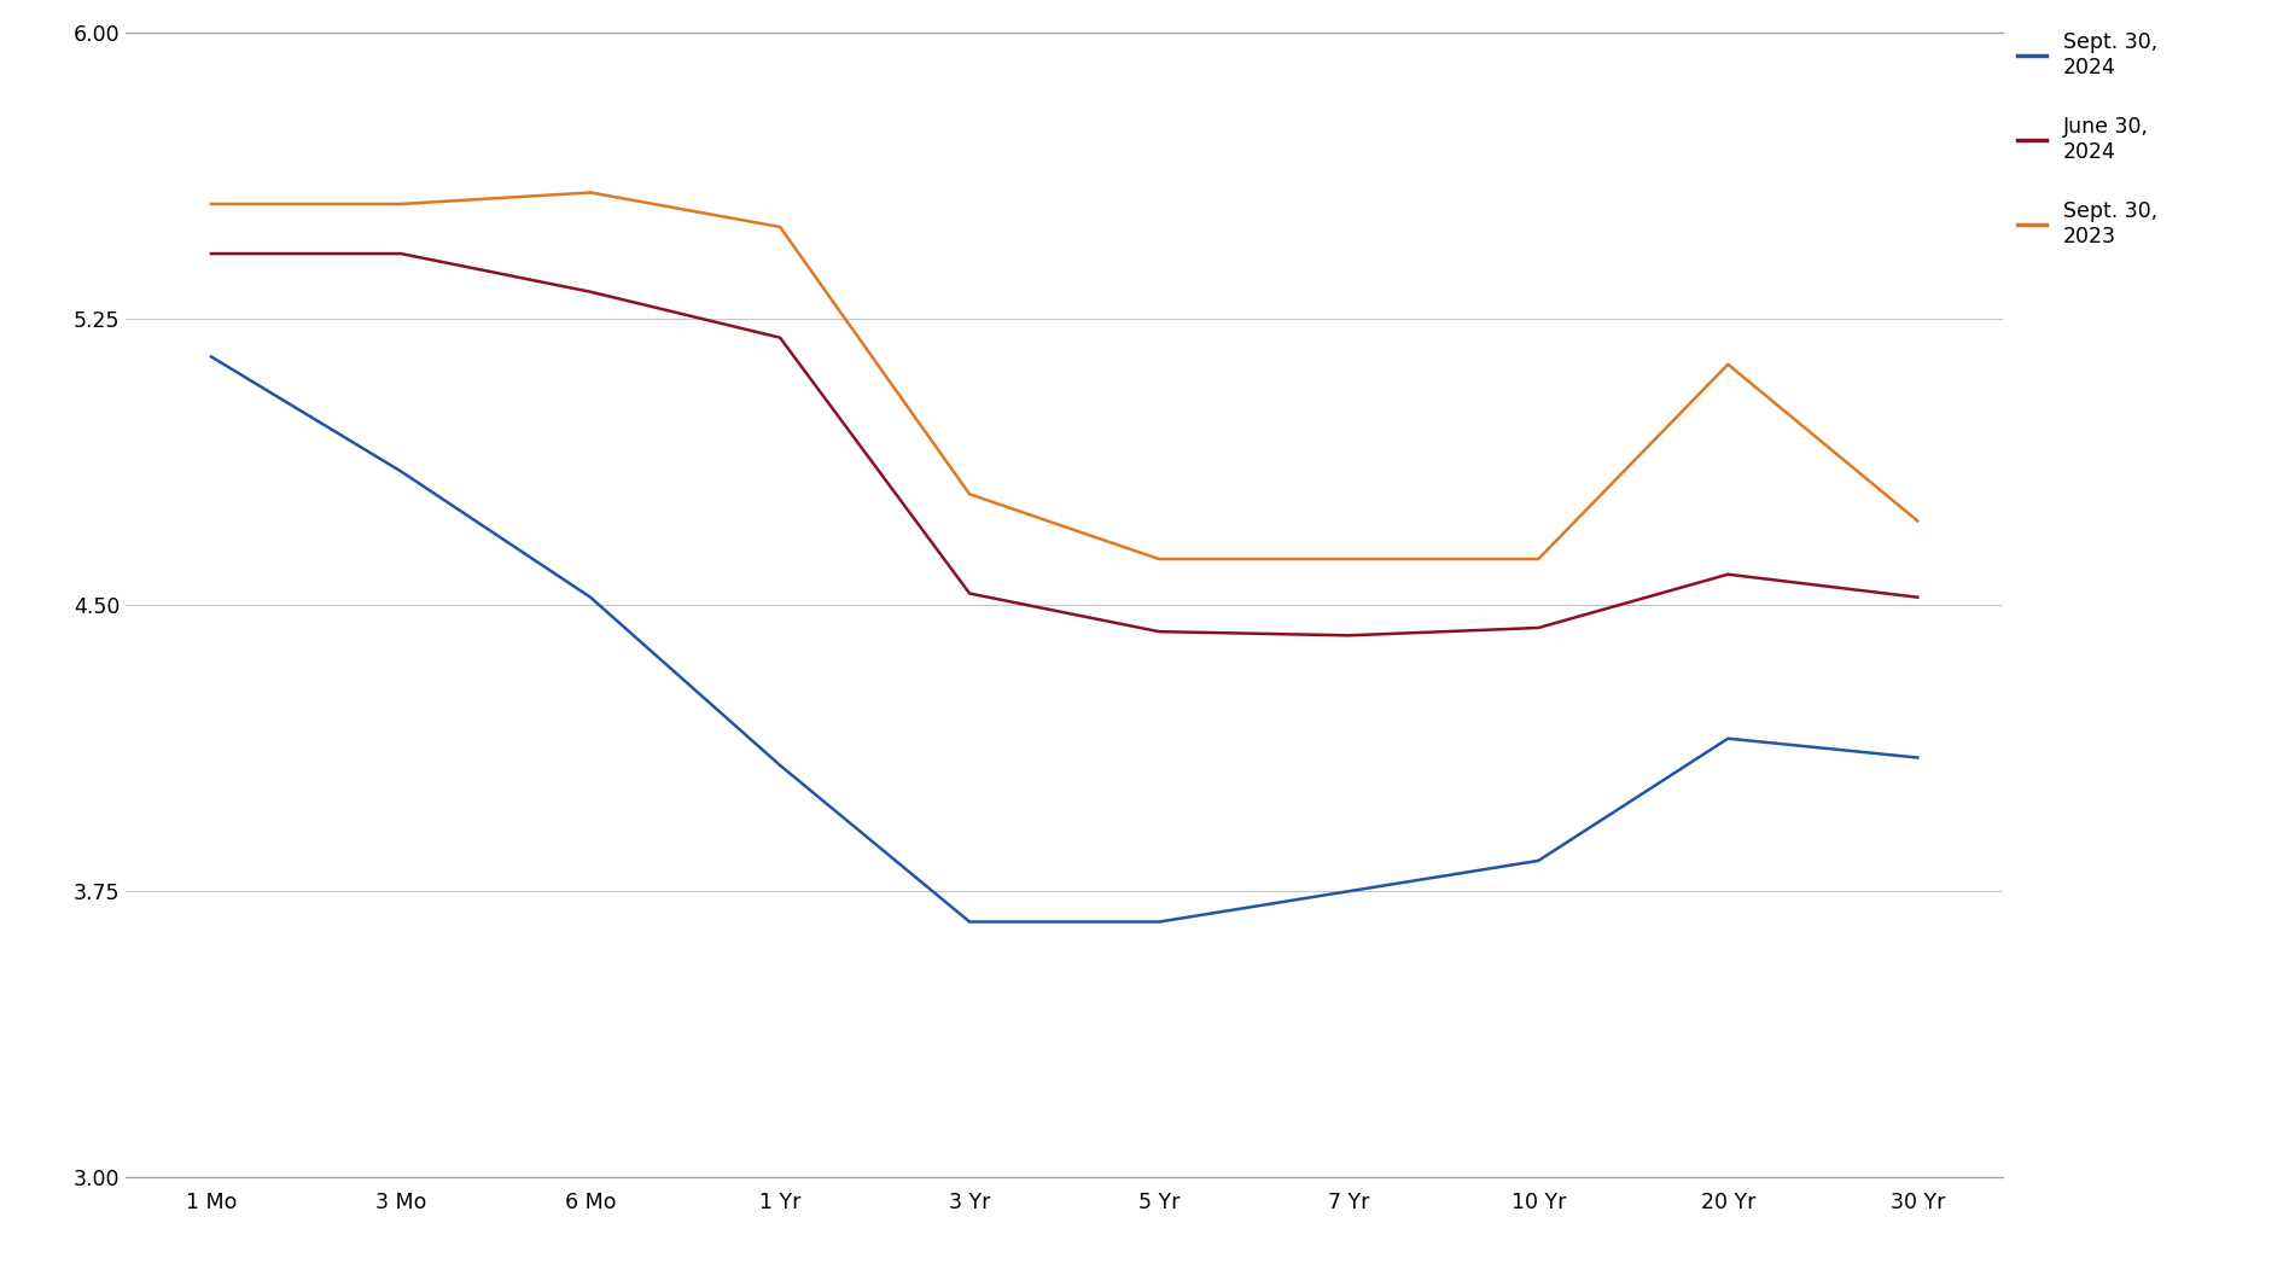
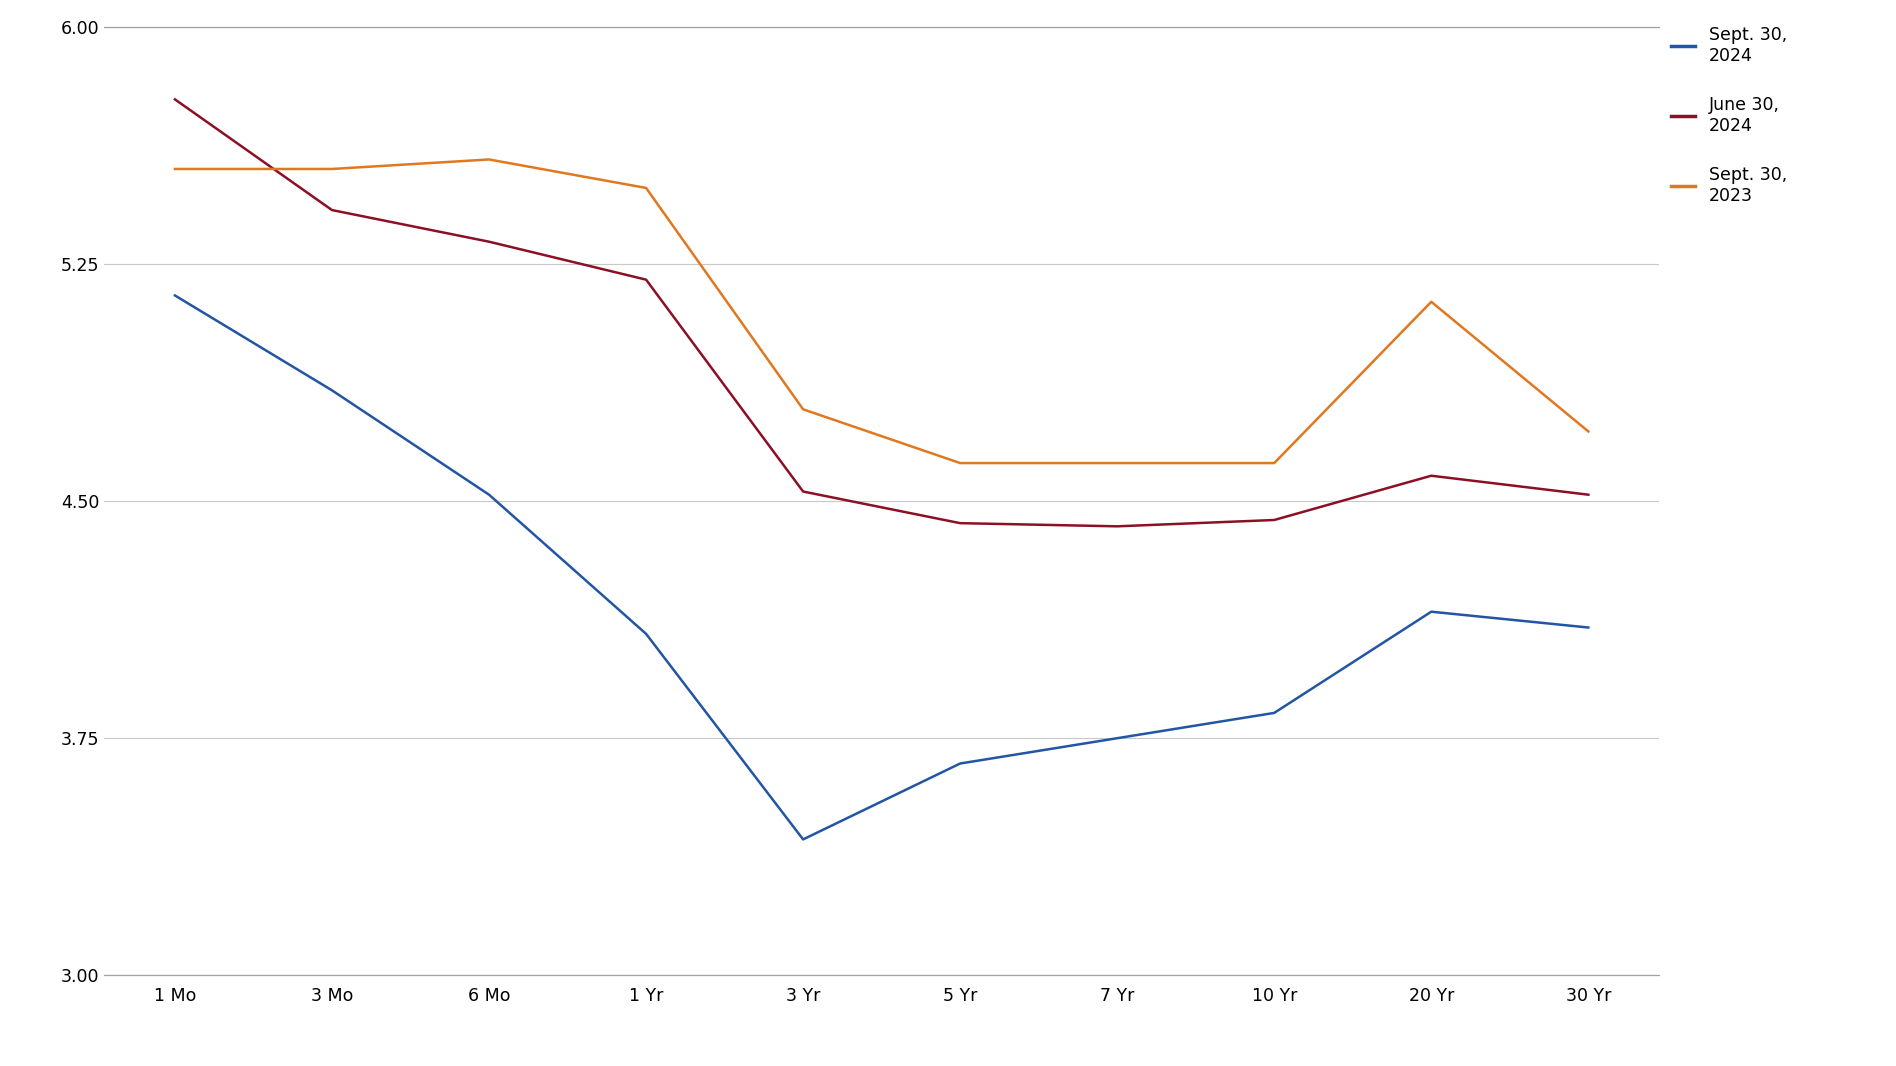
June 30, 2024/1 Mo: 5.42 -> 5.77
Sept. 30, 2024/3 Yr: 3.67 -> 3.43
